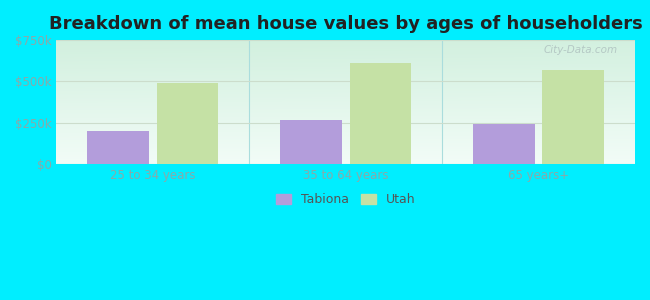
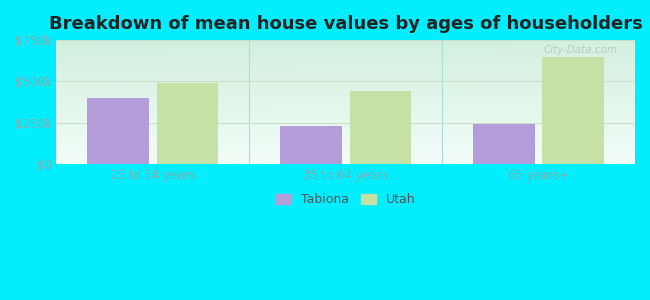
Tabiona/25 to 34 years: $200k -> $400k
Tabiona/35 to 64 years: $270k -> $230k
Utah/35 to 64 years: $610k -> $440k
Utah/65 years+: $570k -> $650k
